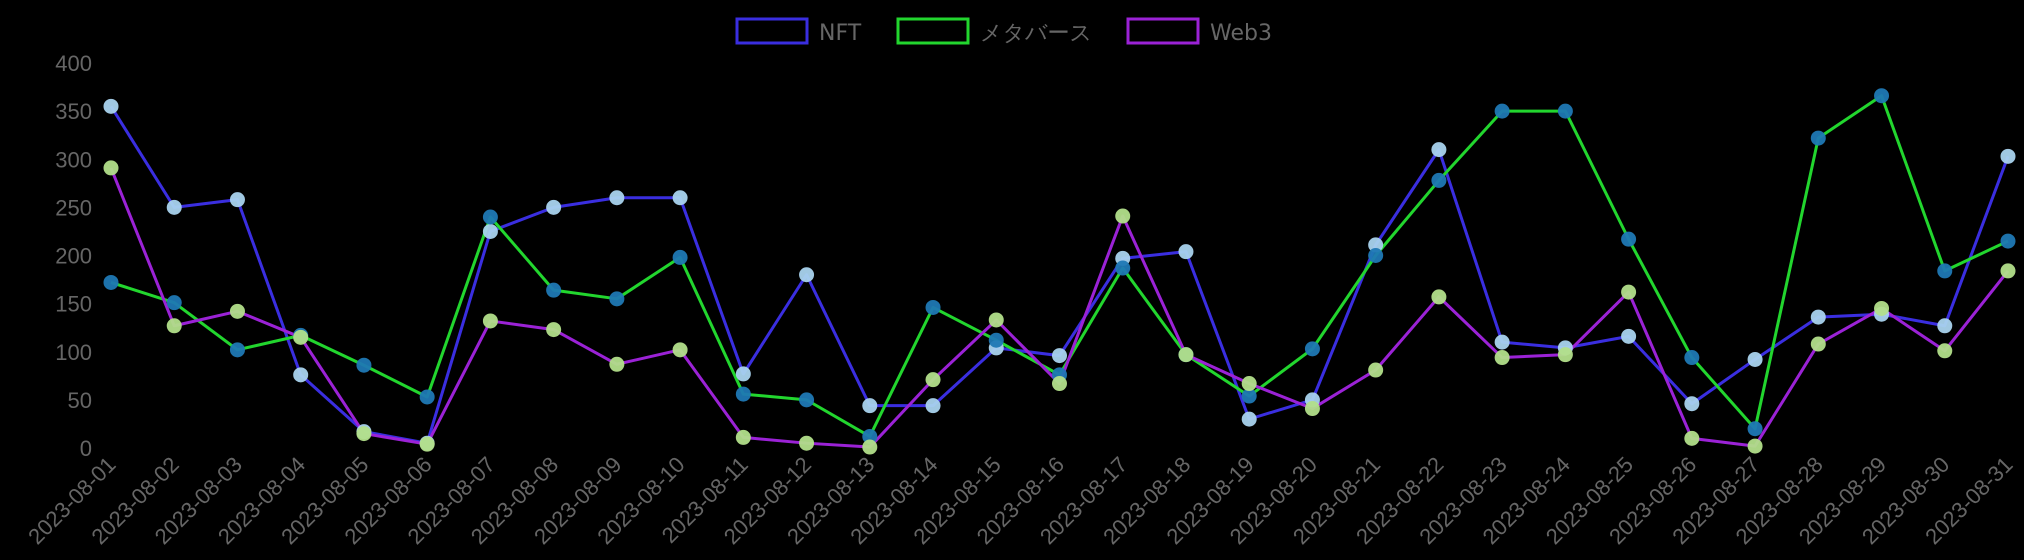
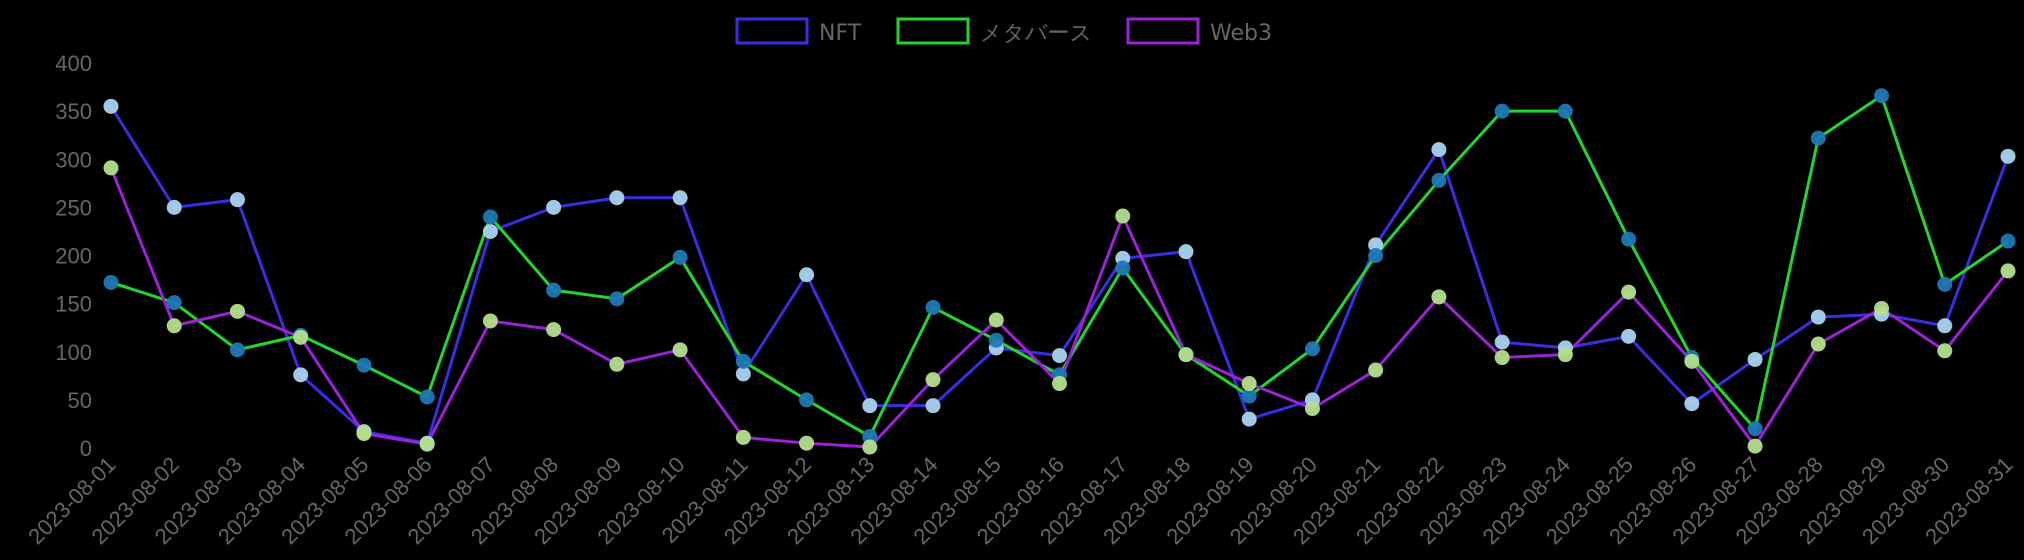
メタバース/2023-08-11: 60 -> 90
Web3/2023-08-26: 10 -> 90
メタバース/2023-08-30: 180 -> 170
